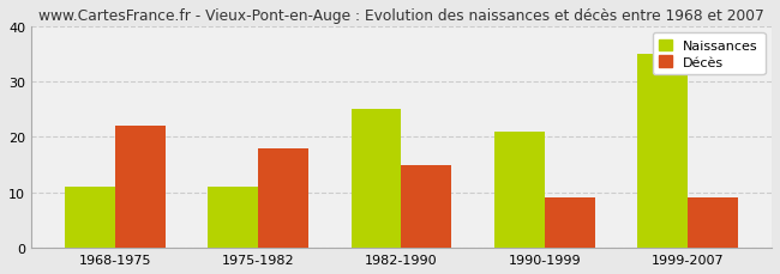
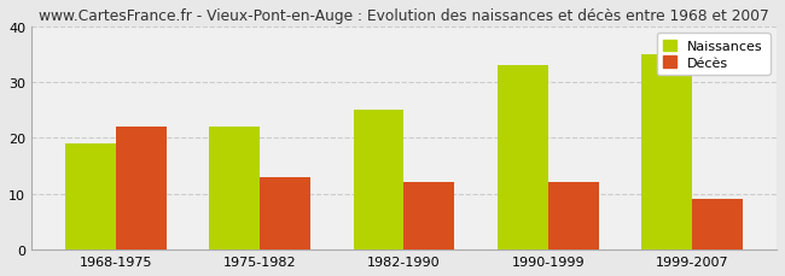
Naissances/1968-1975: 11 -> 19
Naissances/1975-1982: 11 -> 22
Décès/1975-1982: 18 -> 13
Décès/1982-1990: 15 -> 12
Naissances/1990-1999: 21 -> 33
Décès/1990-1999: 9 -> 12
